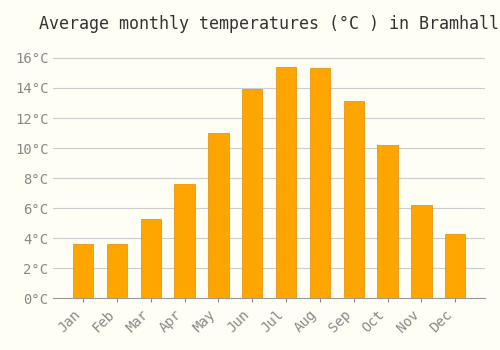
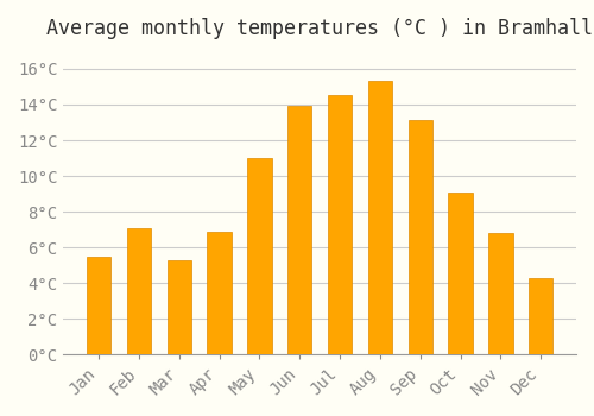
Jan: 3.6°C -> 5.5°C
Feb: 3.6°C -> 7.1°C
Apr: 7.6°C -> 6.9°C
Jul: 15.4°C -> 14.5°C
Oct: 10.2°C -> 9.1°C
Nov: 6.2°C -> 6.8°C
